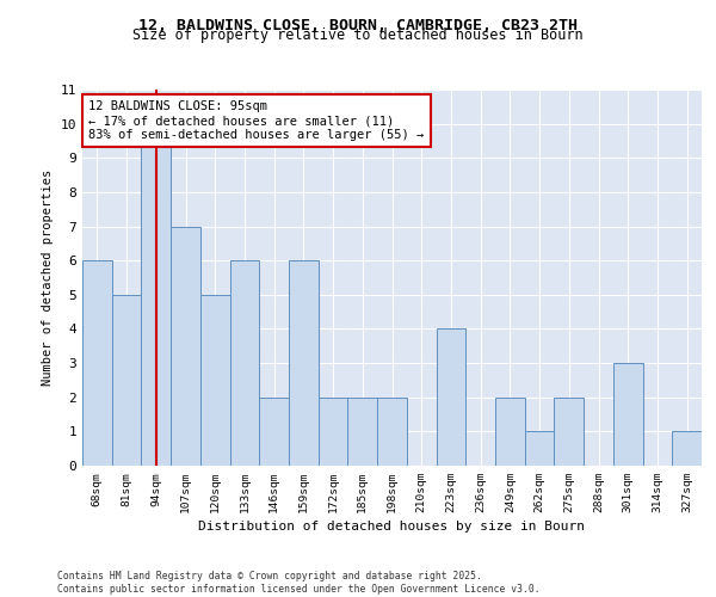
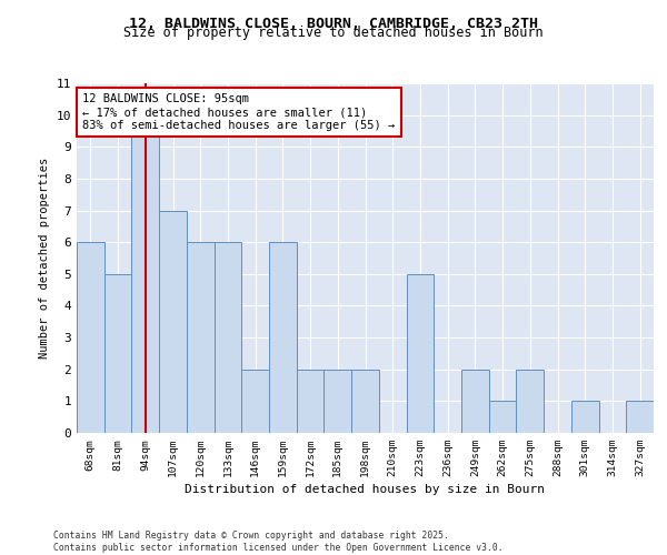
120sqm: 5 -> 6
223sqm: 4 -> 5
301sqm: 3 -> 1
